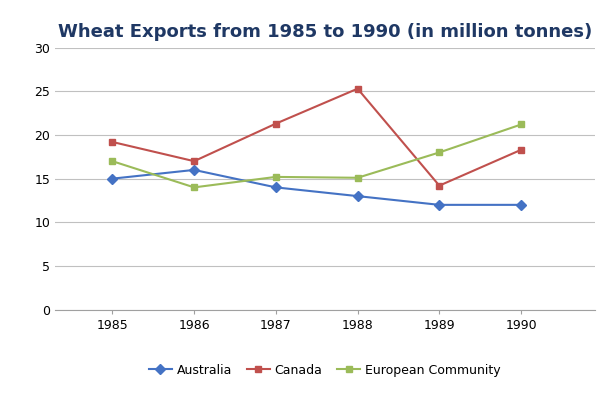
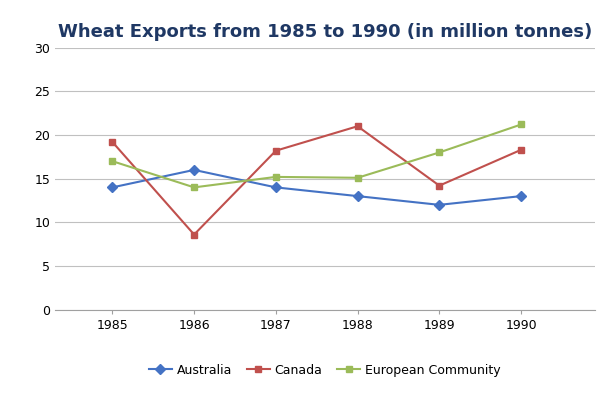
Australia/1985: 15 -> 14
Canada/1986: 17.0 -> 8.6
Canada/1987: 21.3 -> 18.2
Canada/1988: 25.3 -> 21.0
Australia/1990: 12 -> 13
